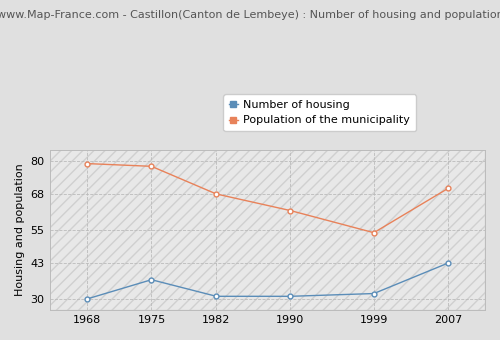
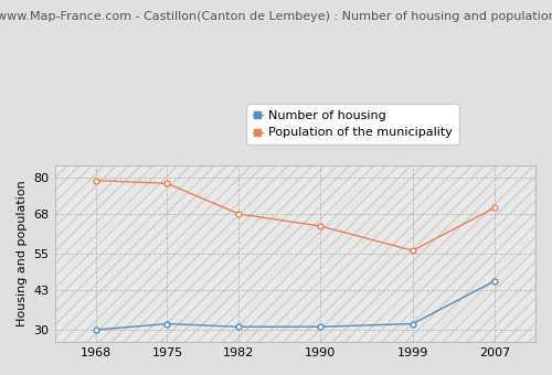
Number of housing/1975: 37 -> 32
Population of the municipality/1990: 62 -> 64
Population of the municipality/1999: 54 -> 56
Number of housing/2007: 43 -> 46
